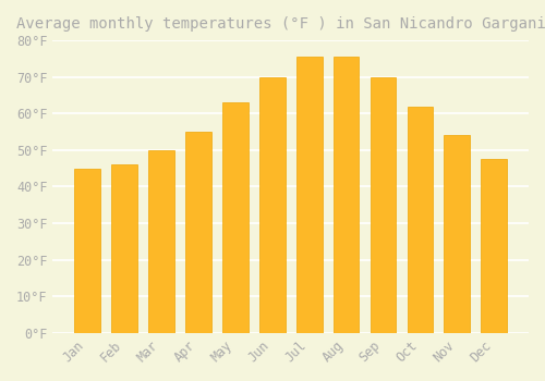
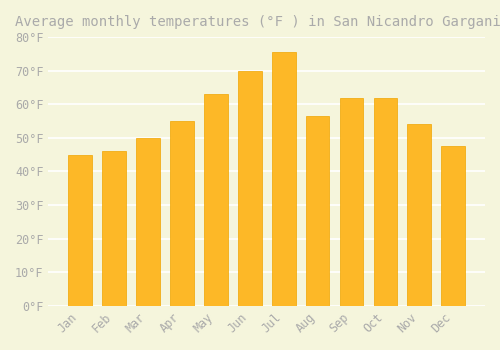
Aug: 75.5°F -> 56.5°F
Sep: 70.0°F -> 62.0°F
